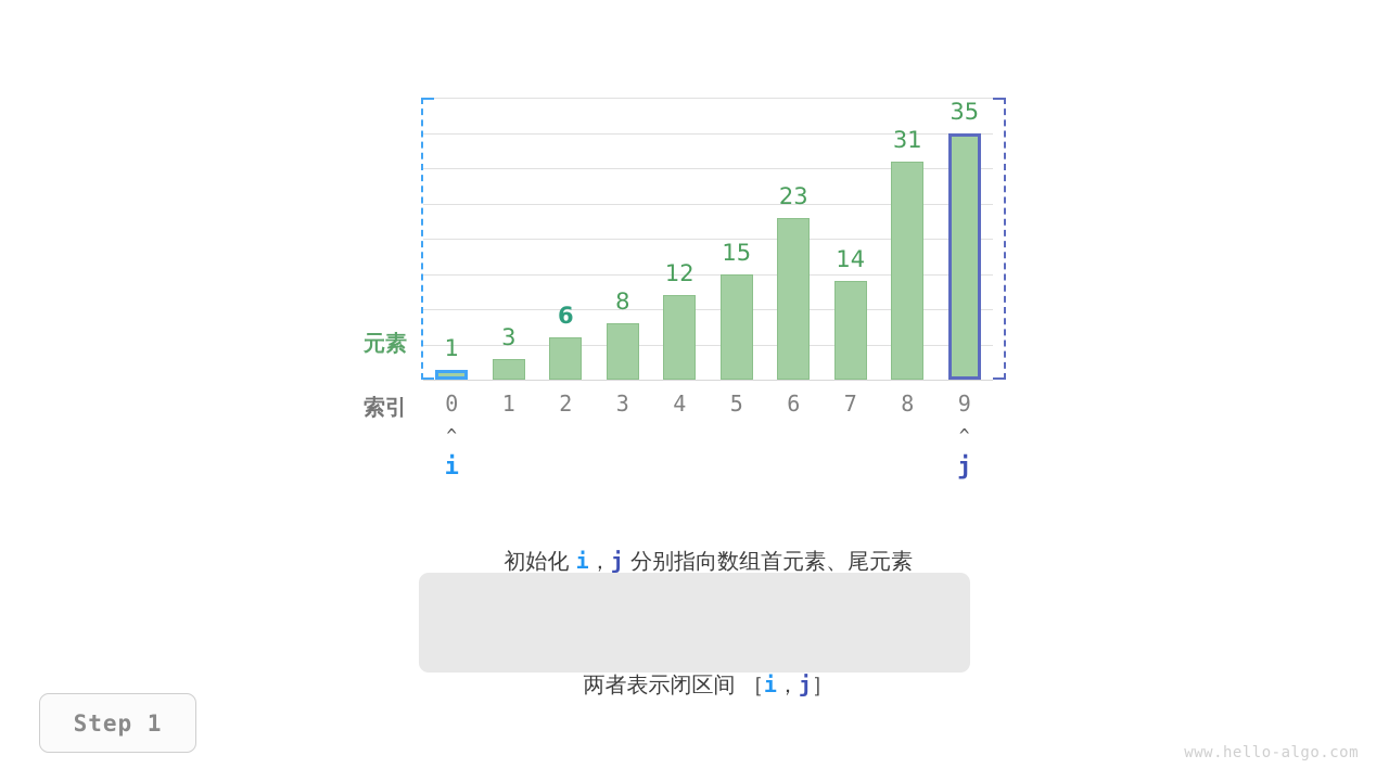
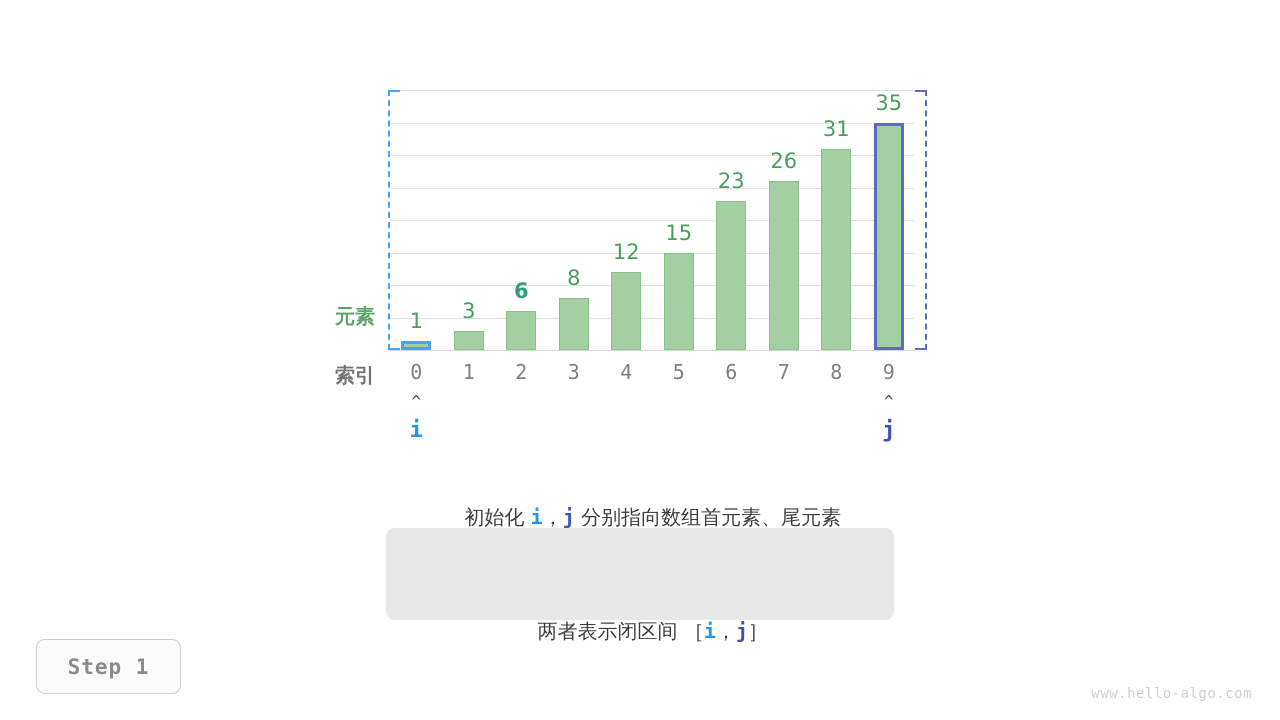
7: 14 -> 26
